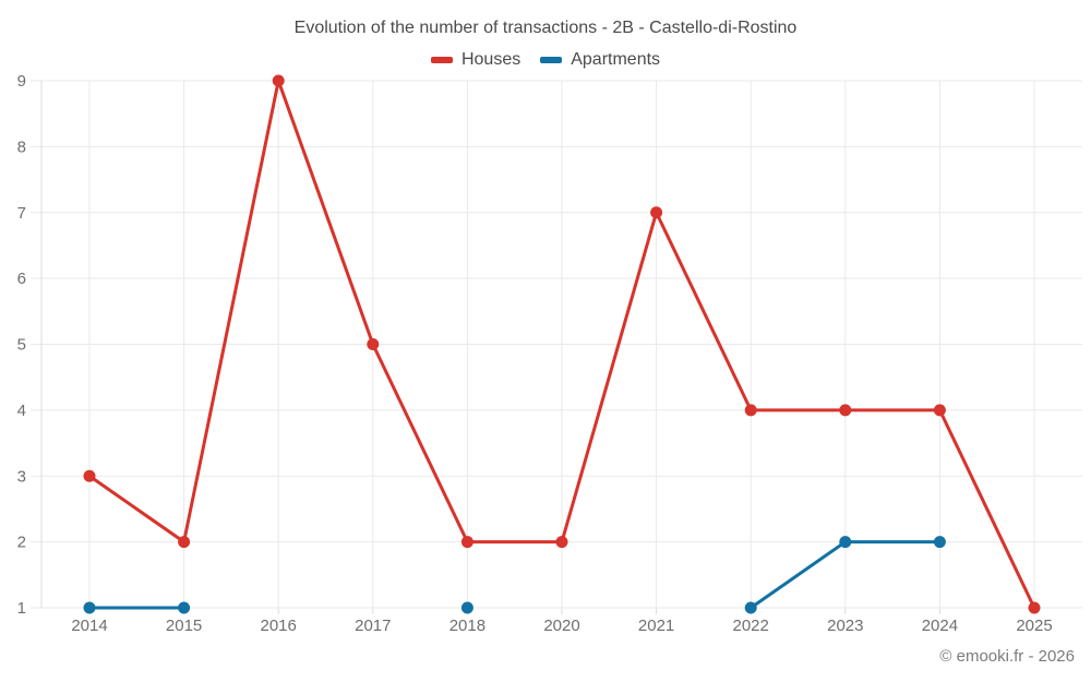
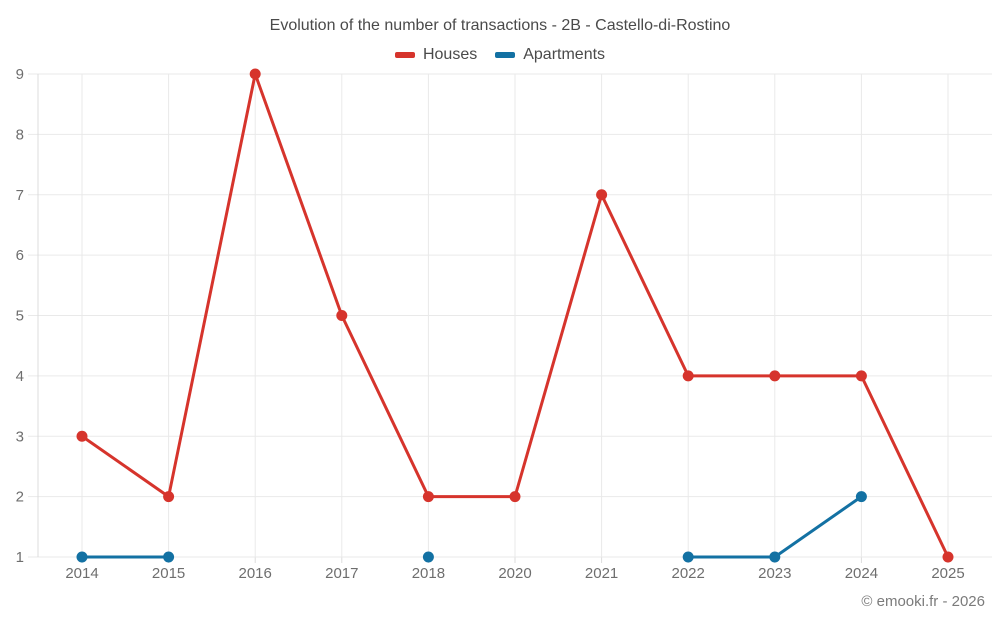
Apartments/2023: 2 -> 1
